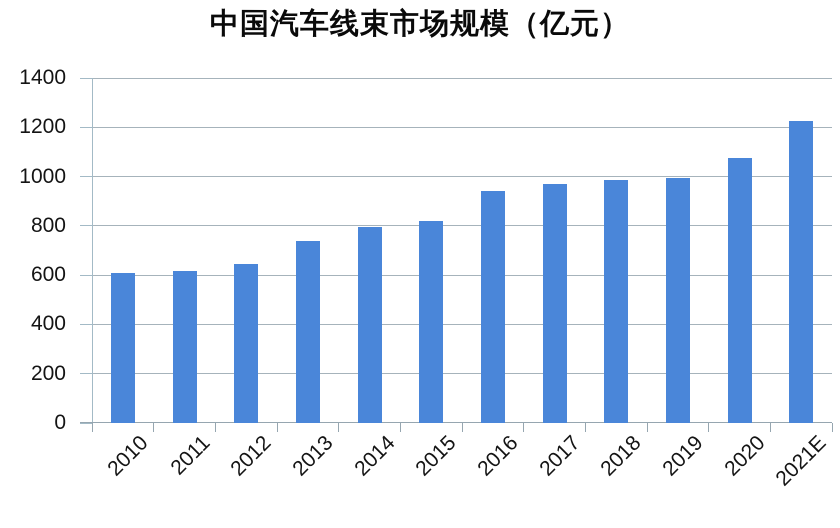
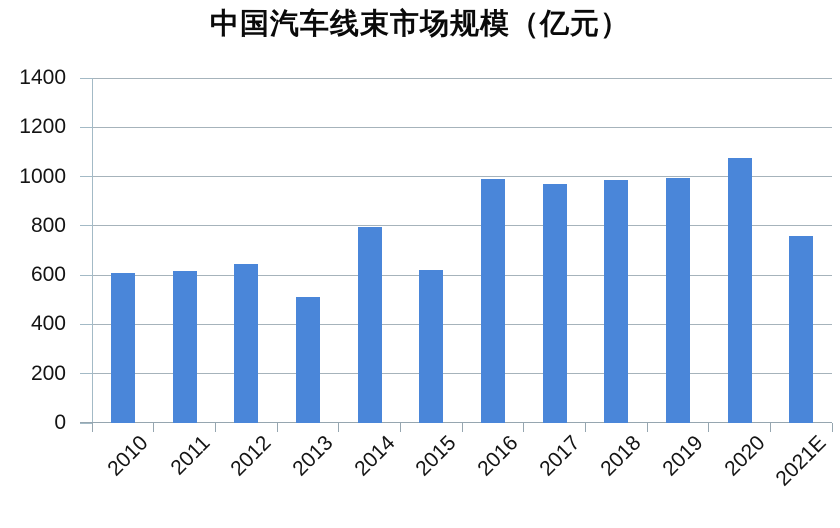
2013: 740 -> 510
2015: 820 -> 620
2016: 940 -> 990
2021E: 1220 -> 760
